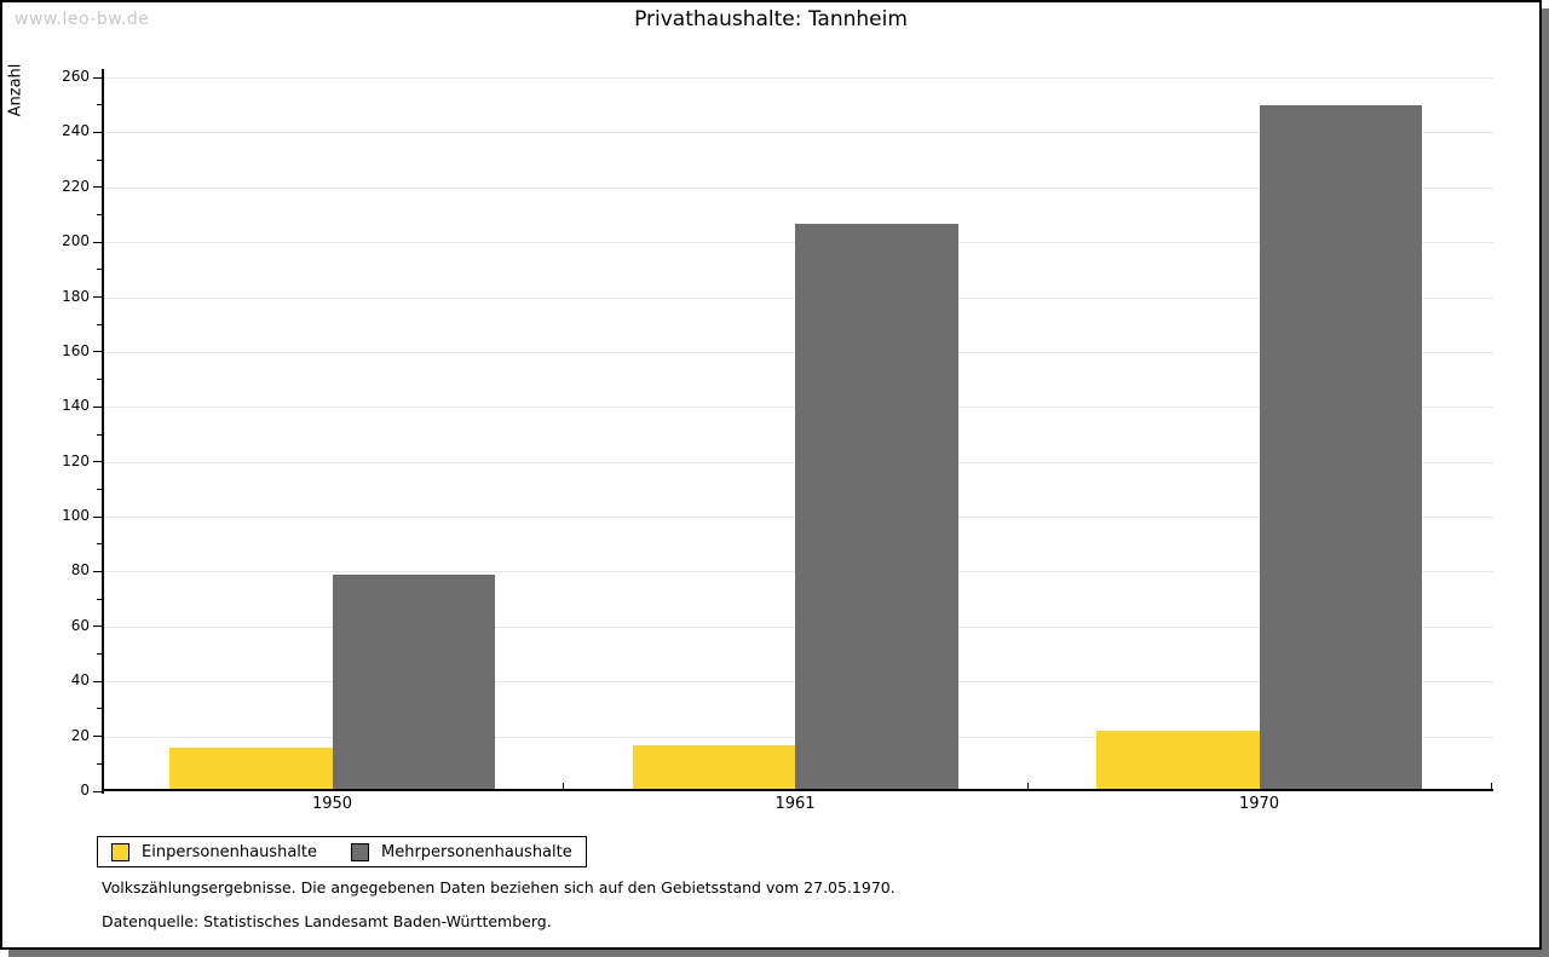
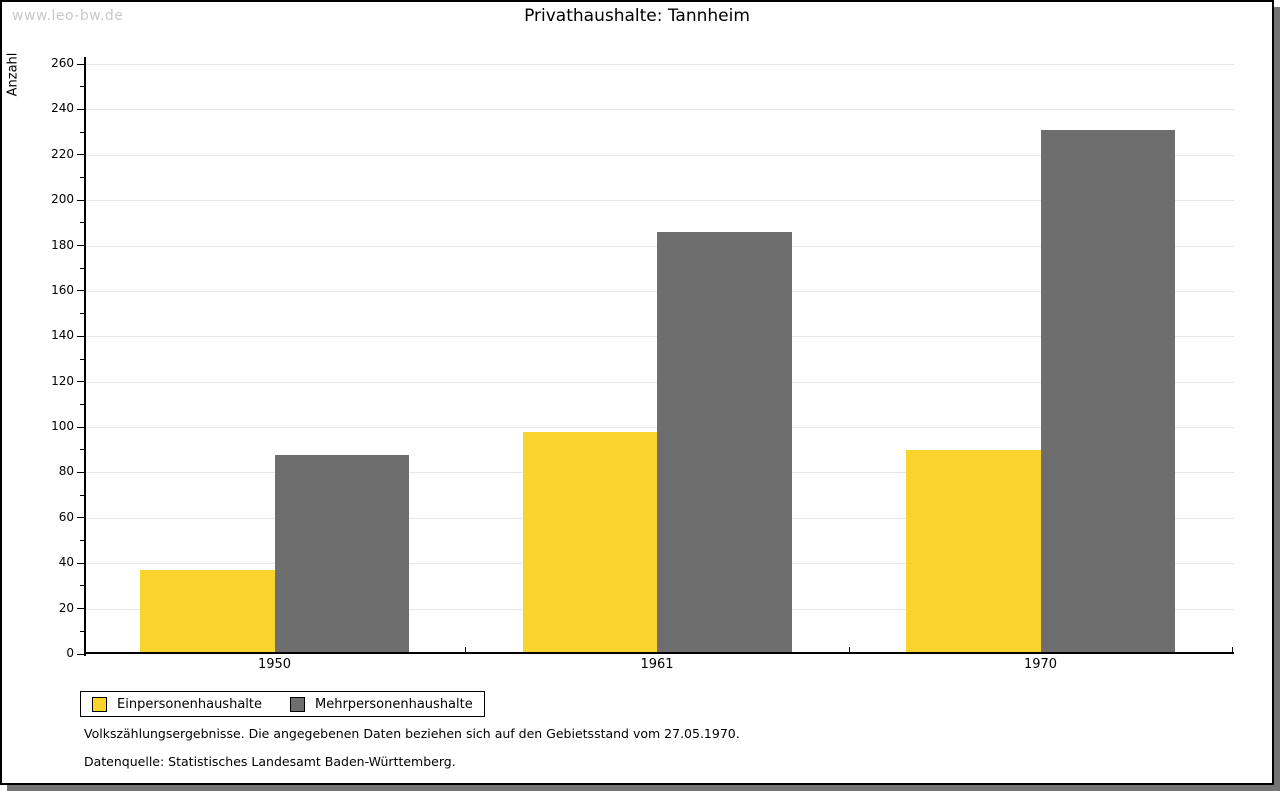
Einpersonenhaushalte/1950: 15 -> 36
Mehrpersonenhaushalte/1950: 78 -> 87
Einpersonenhaushalte/1961: 16 -> 97
Mehrpersonenhaushalte/1961: 206 -> 185
Einpersonenhaushalte/1970: 21 -> 89
Mehrpersonenhaushalte/1970: 249 -> 230
